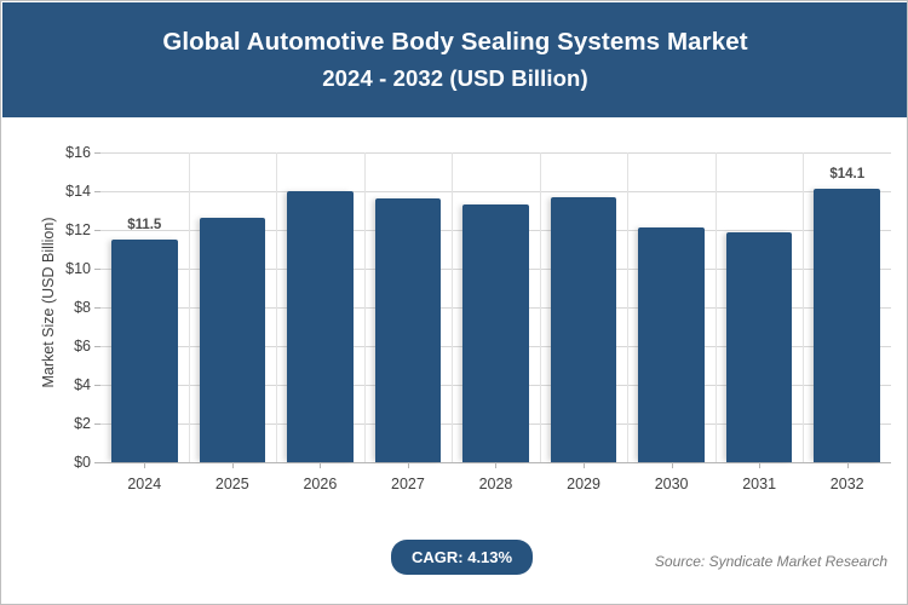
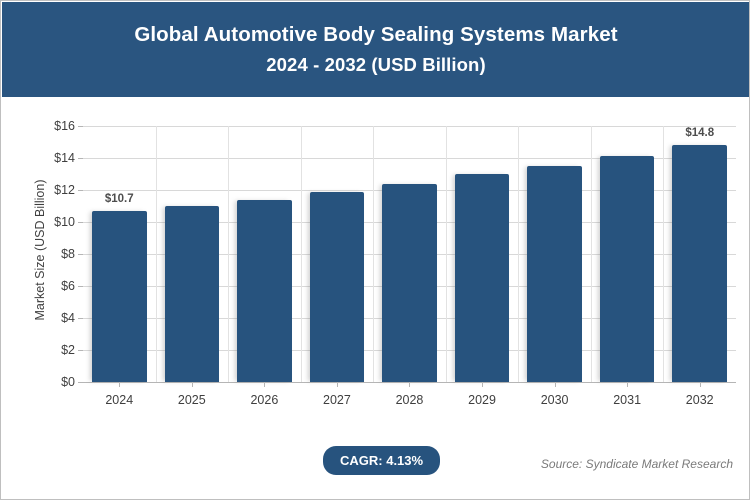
2024: $11.5 -> $10.7
2025: $12.6 -> $11.0
2026: $14.0 -> $11.4
2027: $13.6 -> $11.9
2028: $13.3 -> $12.4
2029: $13.7 -> $13.0
2030: $12.1 -> $13.5
2031: $11.9 -> $14.1
2032: $14.1 -> $14.8
